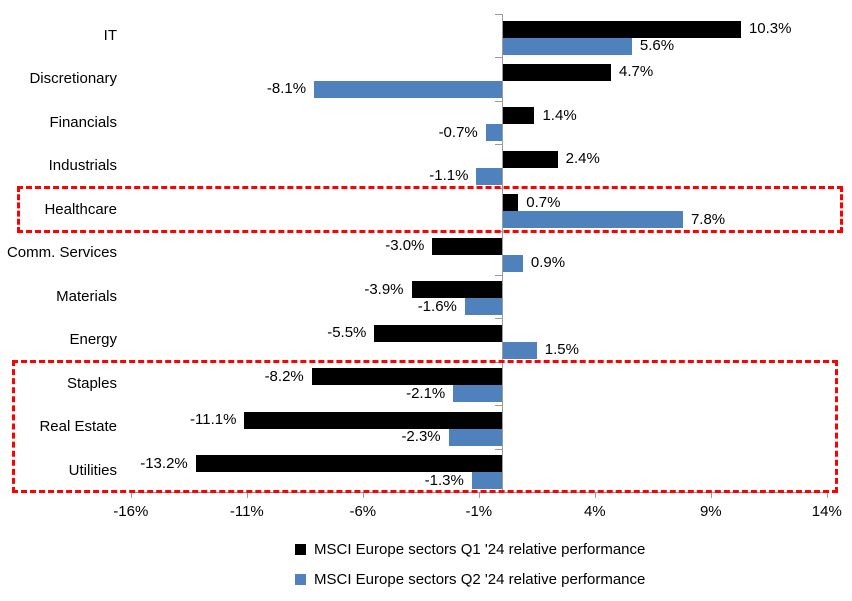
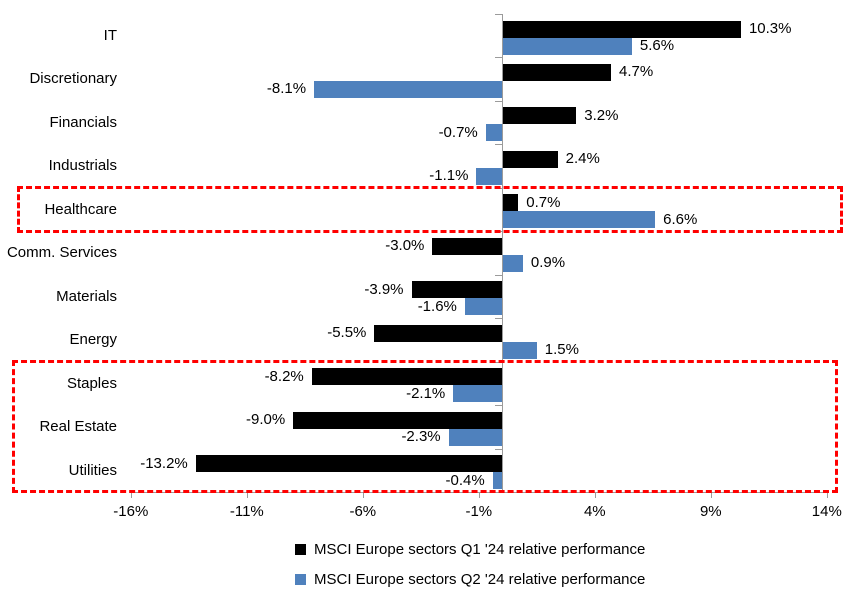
MSCI Europe sectors Q1 '24 relative performance/Financials: 1.4% -> 3.2%
MSCI Europe sectors Q2 '24 relative performance/Healthcare: 7.8% -> 6.6%
MSCI Europe sectors Q1 '24 relative performance/Real Estate: -11.1% -> -9.0%
MSCI Europe sectors Q2 '24 relative performance/Utilities: -1.3% -> -0.4%
